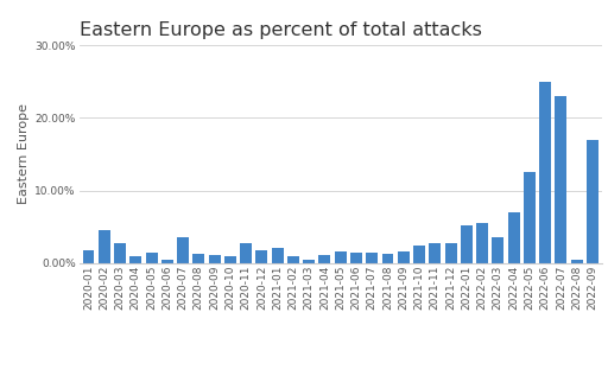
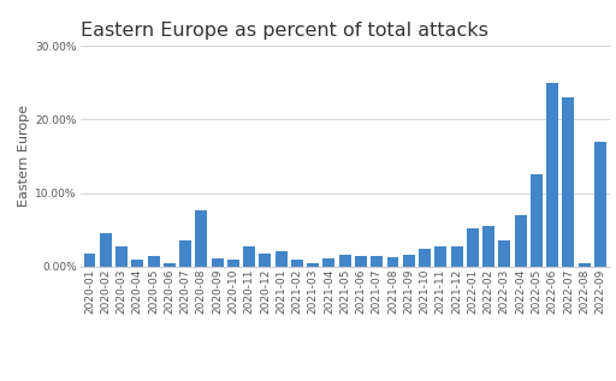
2020-08: 1.3% -> 7.6%
